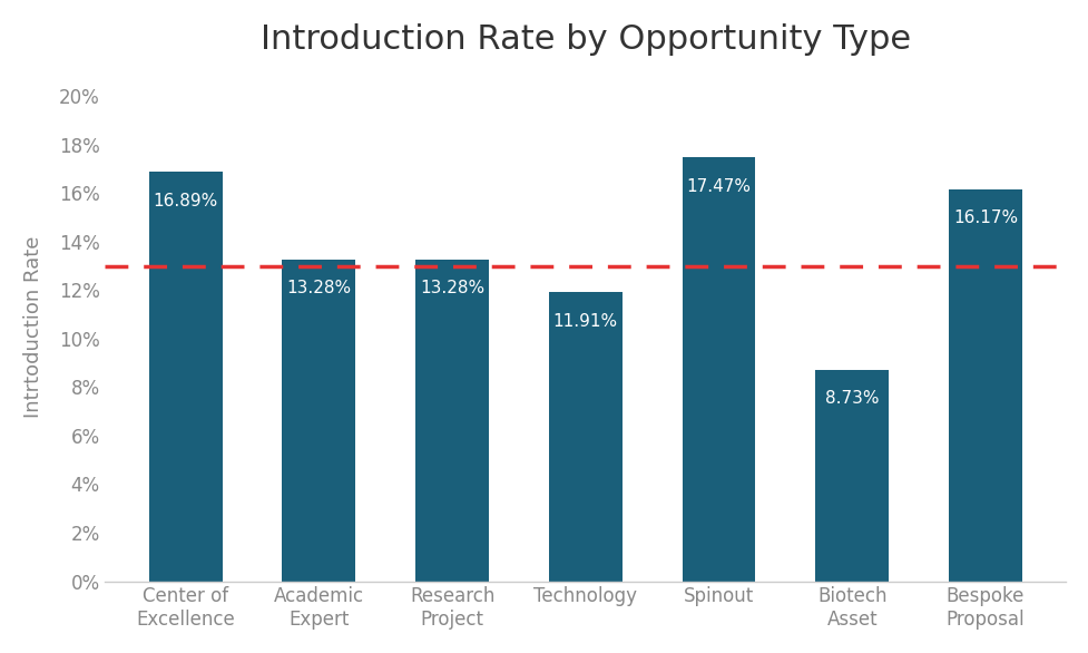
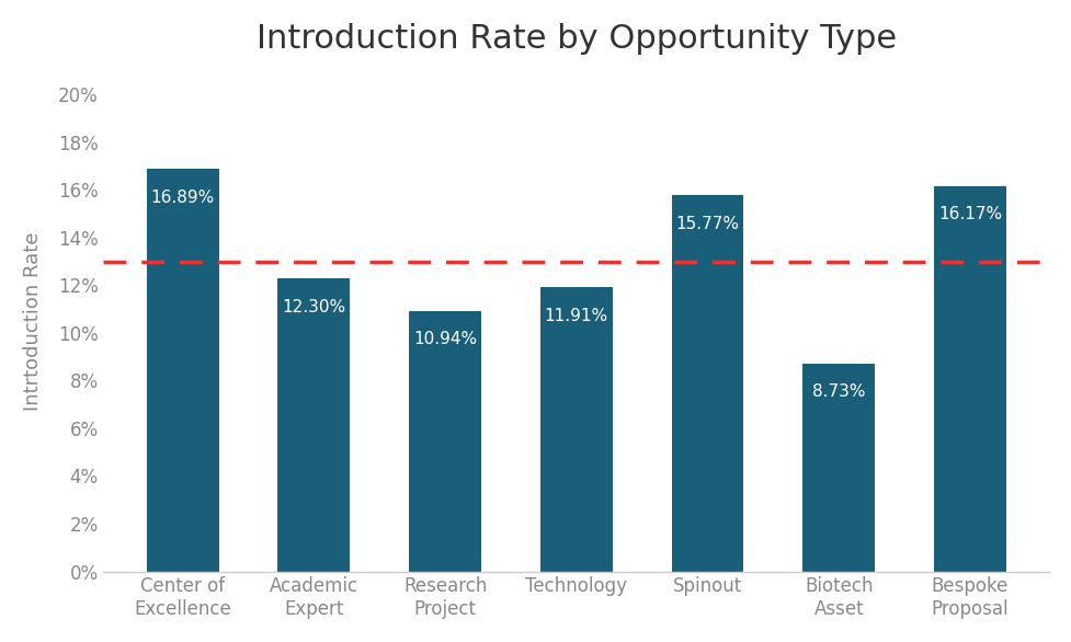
Academic Expert: 13.28% -> 12.30%
Research Project: 13.28% -> 10.94%
Spinout: 17.47% -> 15.77%
